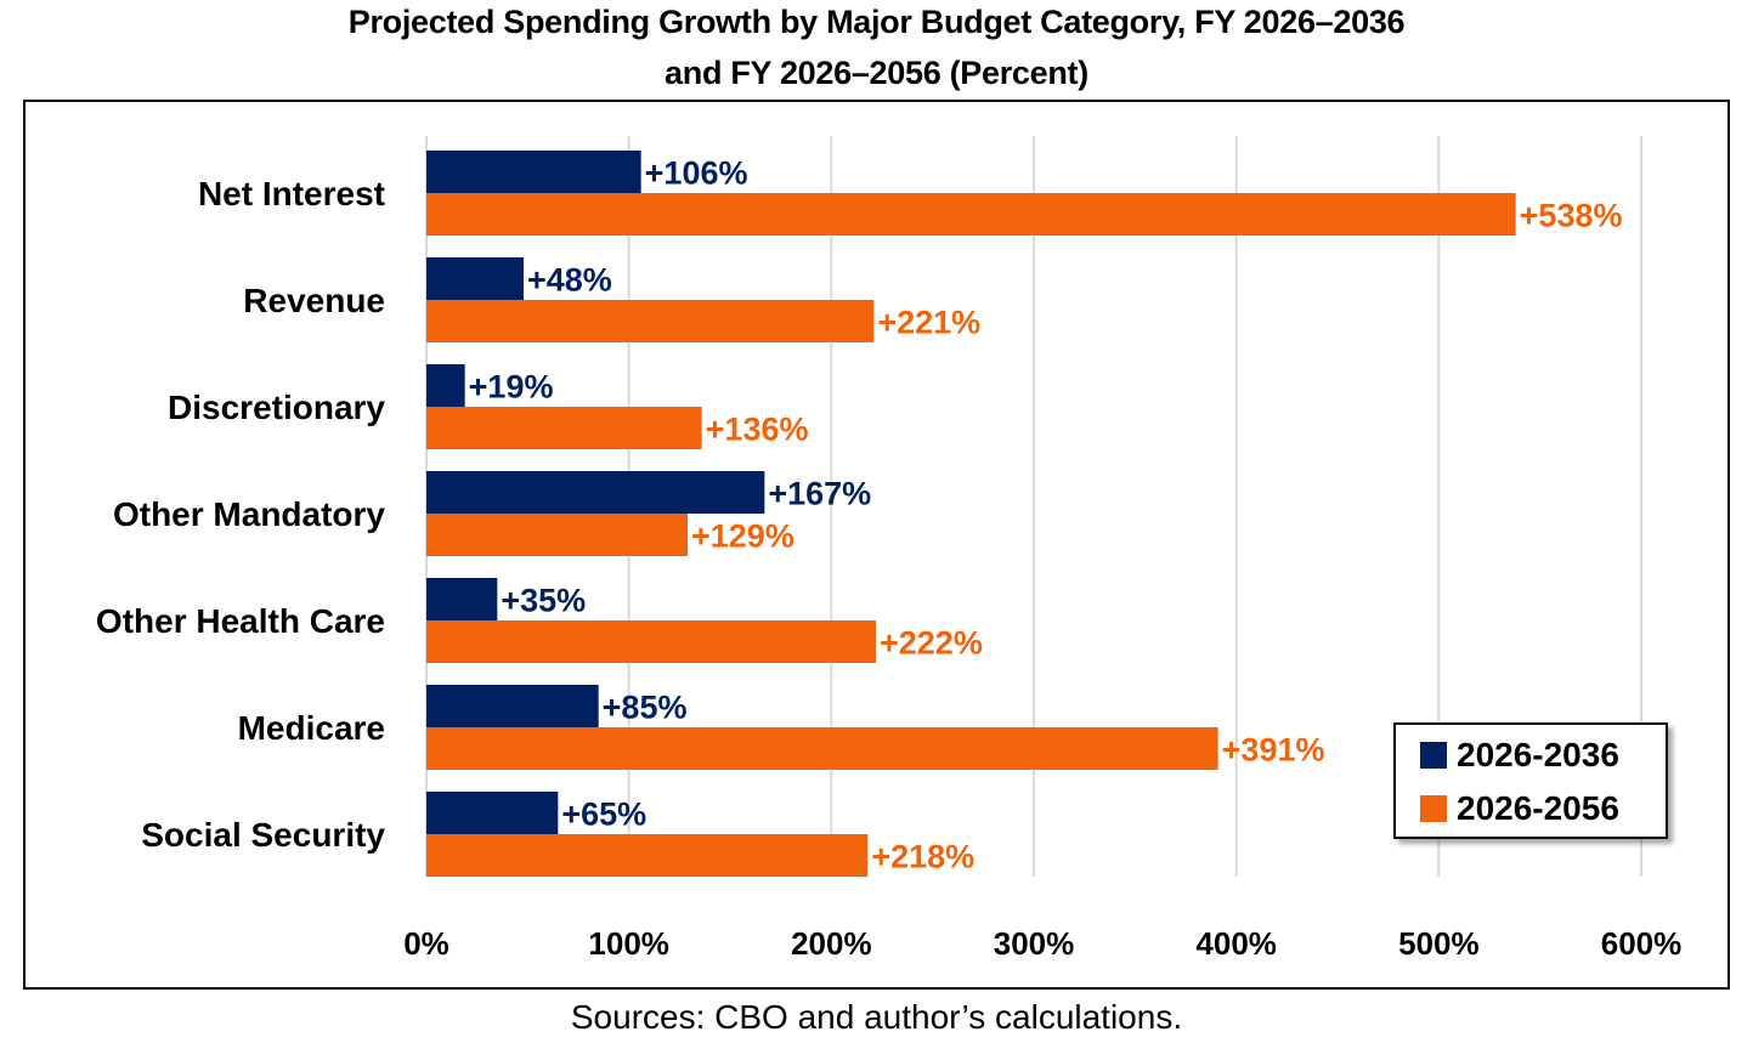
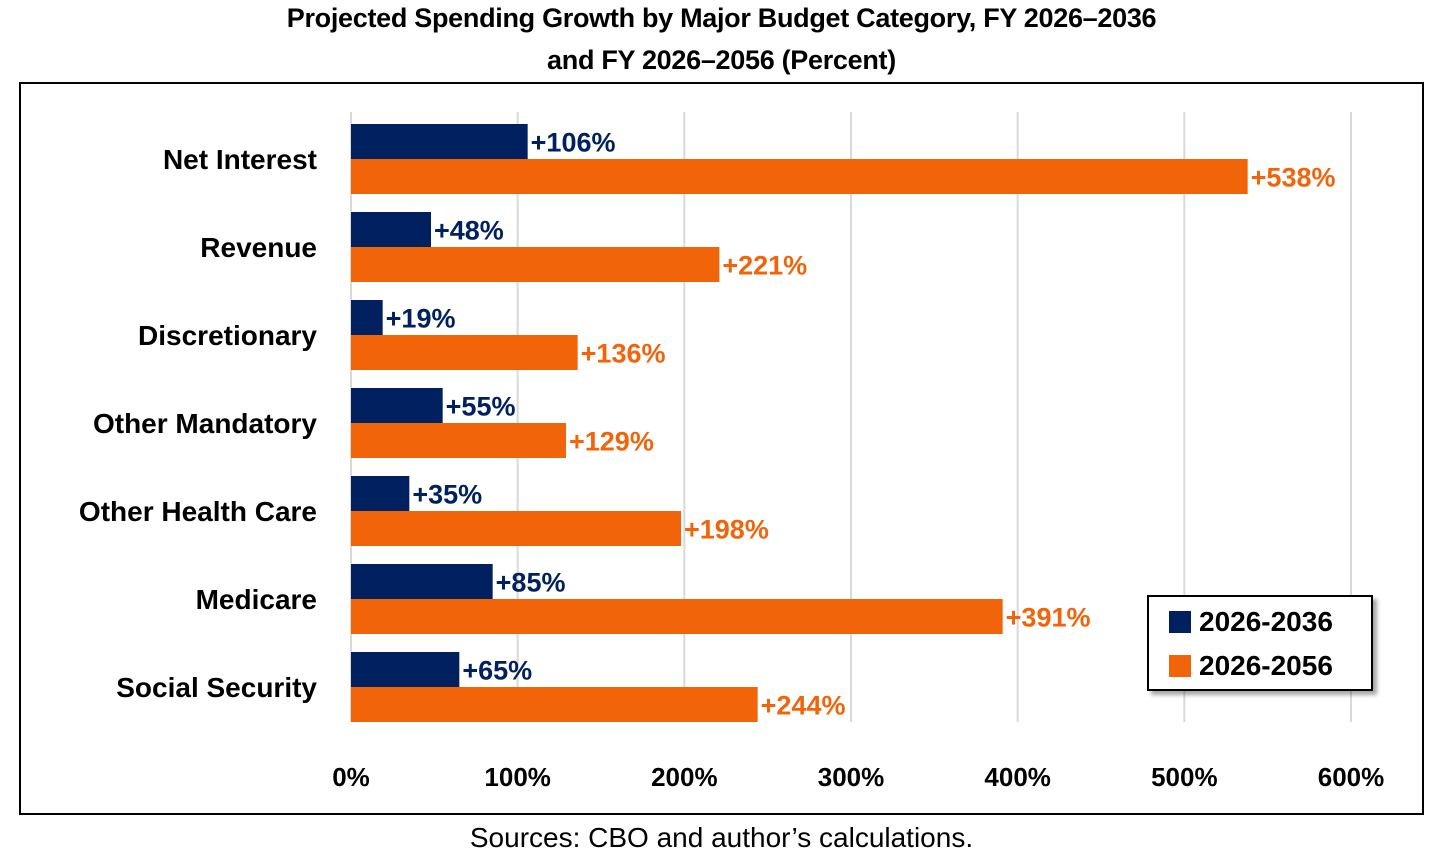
2026-2036/Other Mandatory: +167% -> +55%
2026-2056/Other Health Care: +222% -> +198%
2026-2056/Social Security: +218% -> +244%
